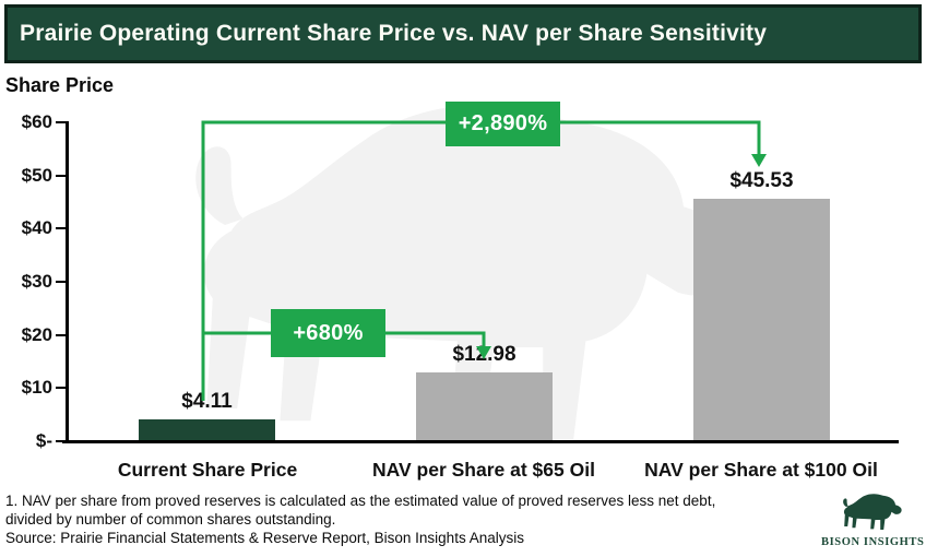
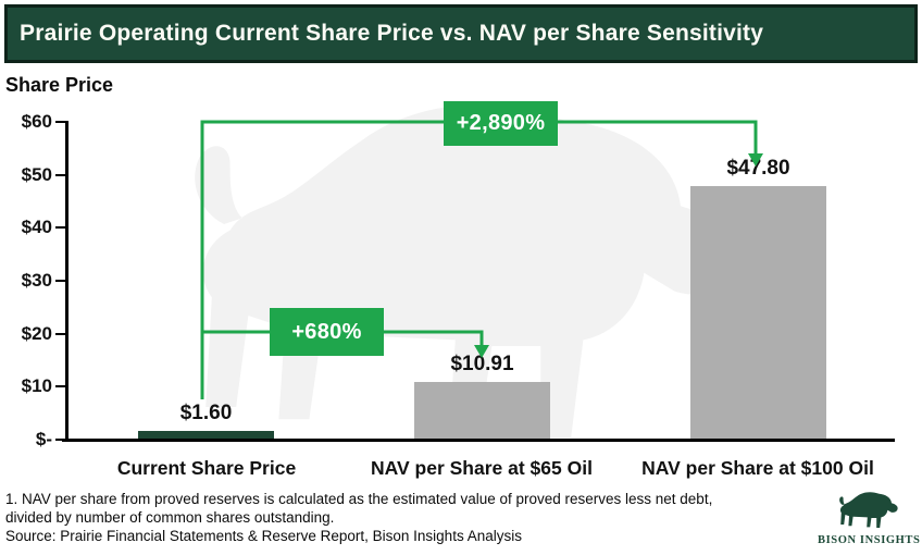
Current Share Price: $4.11 -> $1.60
NAV per Share at $65 Oil: $12.98 -> $10.91
NAV per Share at $100 Oil: $45.53 -> $47.80
